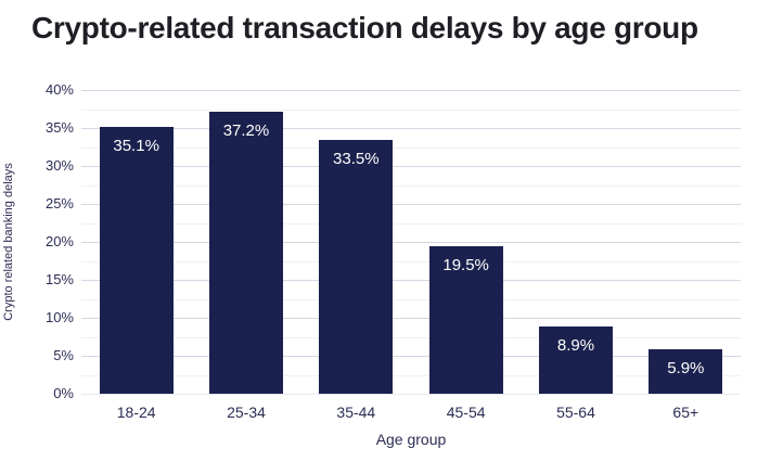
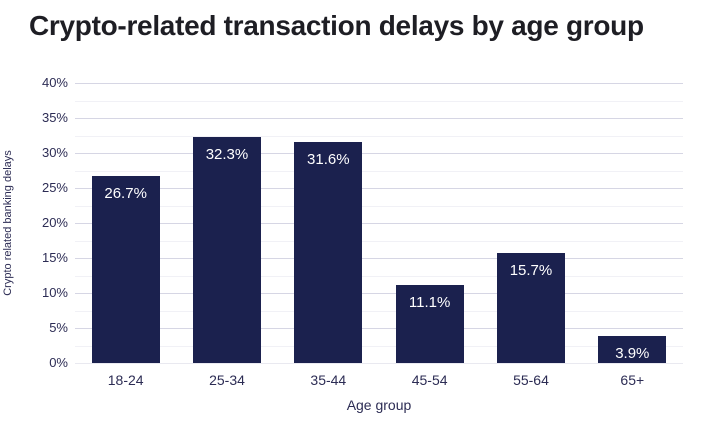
18-24: 35.1% -> 26.7%
25-34: 37.2% -> 32.3%
35-44: 33.5% -> 31.6%
45-54: 19.5% -> 11.1%
55-64: 8.9% -> 15.7%
65+: 5.9% -> 3.9%
